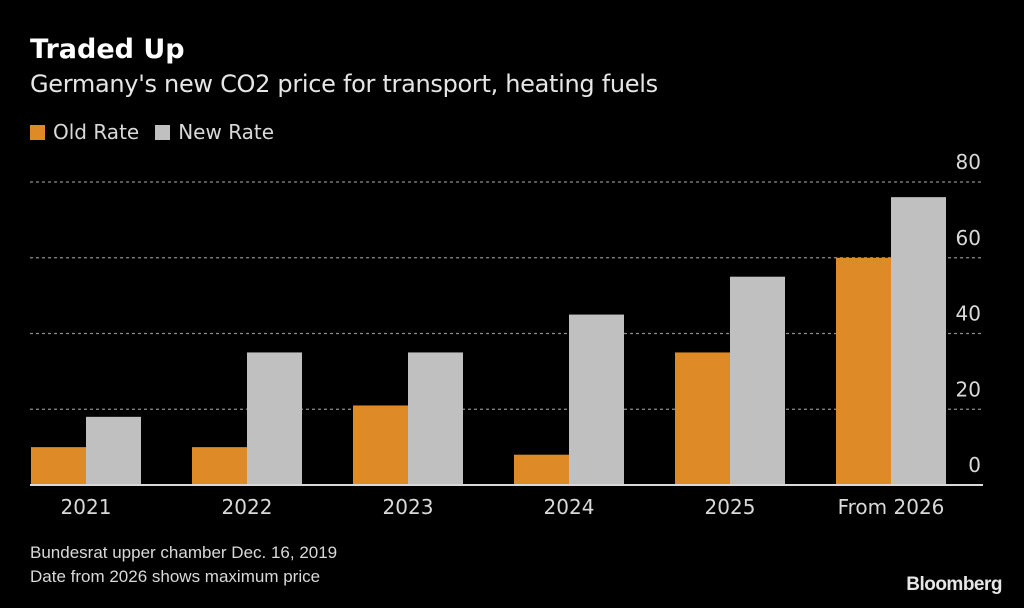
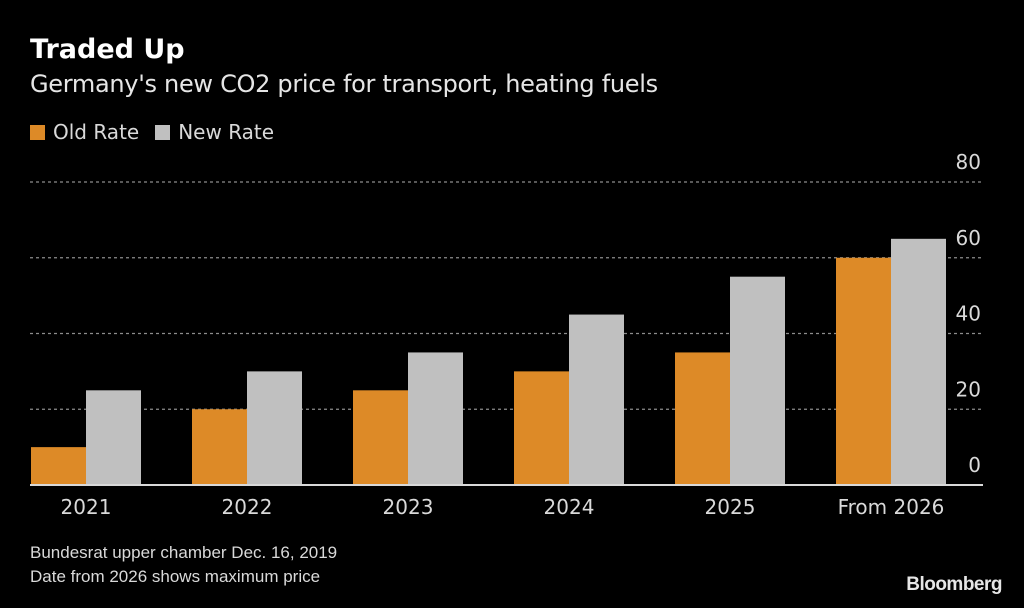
New Rate/2021: 18 -> 25
Old Rate/2022: 10 -> 20
New Rate/2022: 35 -> 30
Old Rate/2023: 21 -> 25
Old Rate/2024: 8 -> 30
New Rate/From 2026: 76 -> 65
